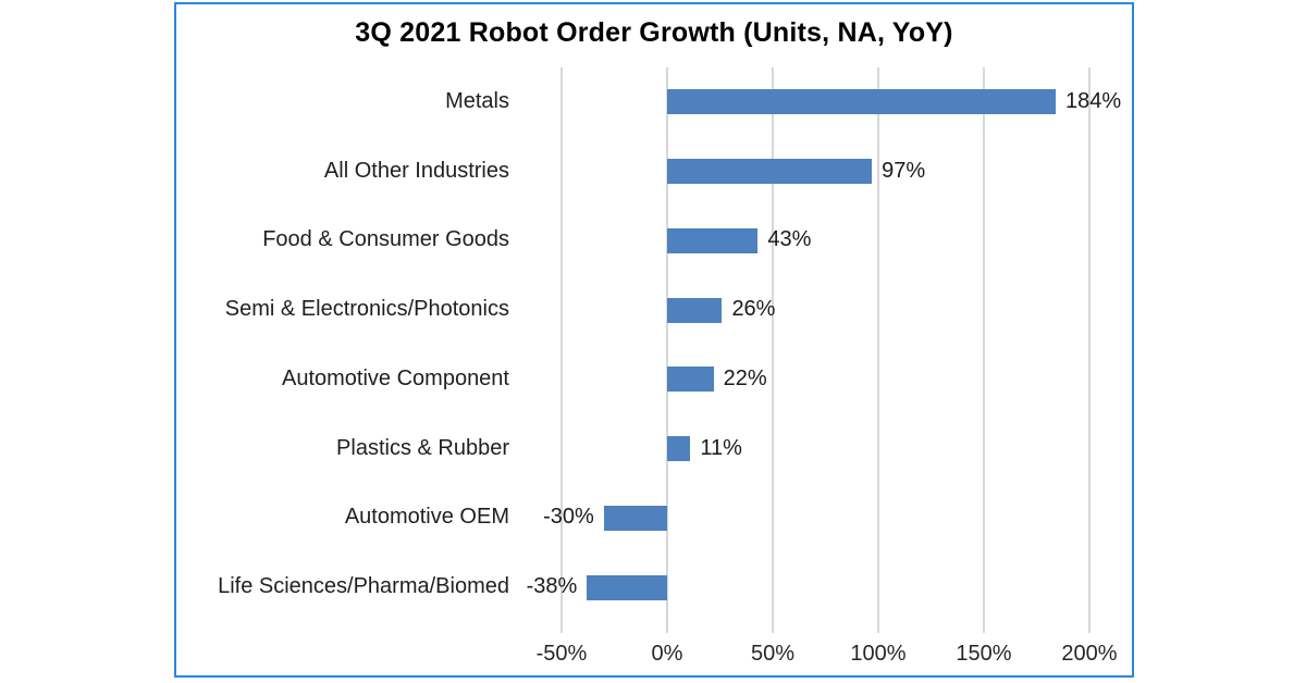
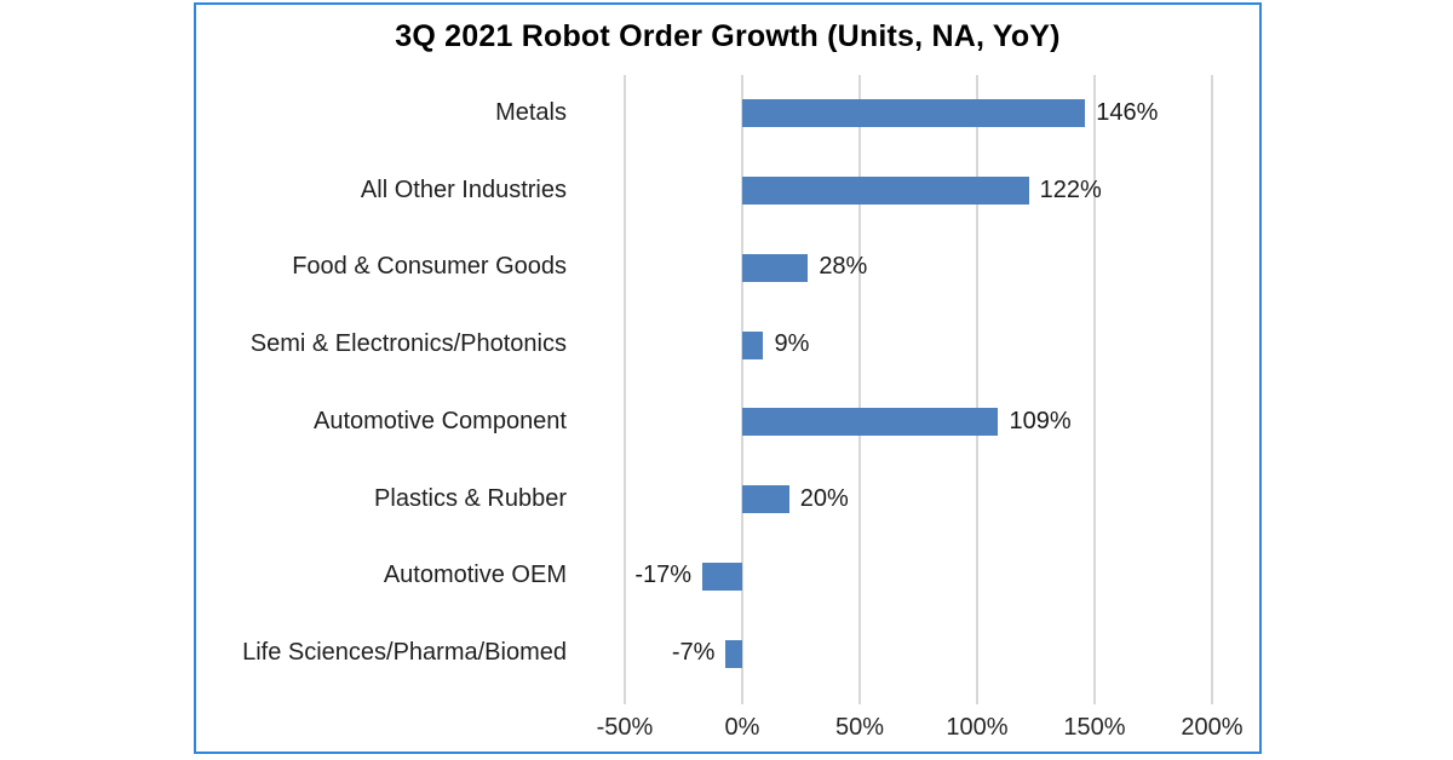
Metals: 184% -> 146%
All Other Industries: 97% -> 122%
Food & Consumer Goods: 43% -> 28%
Semi & Electronics/Photonics: 26% -> 9%
Automotive Component: 22% -> 109%
Plastics & Rubber: 11% -> 20%
Automotive OEM: -30% -> -17%
Life Sciences/Pharma/Biomed: -38% -> -7%
